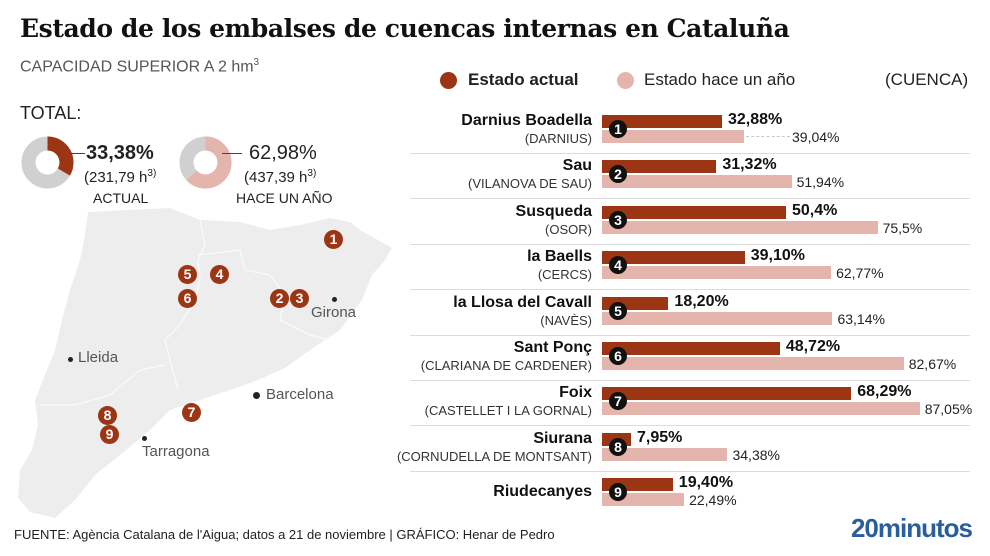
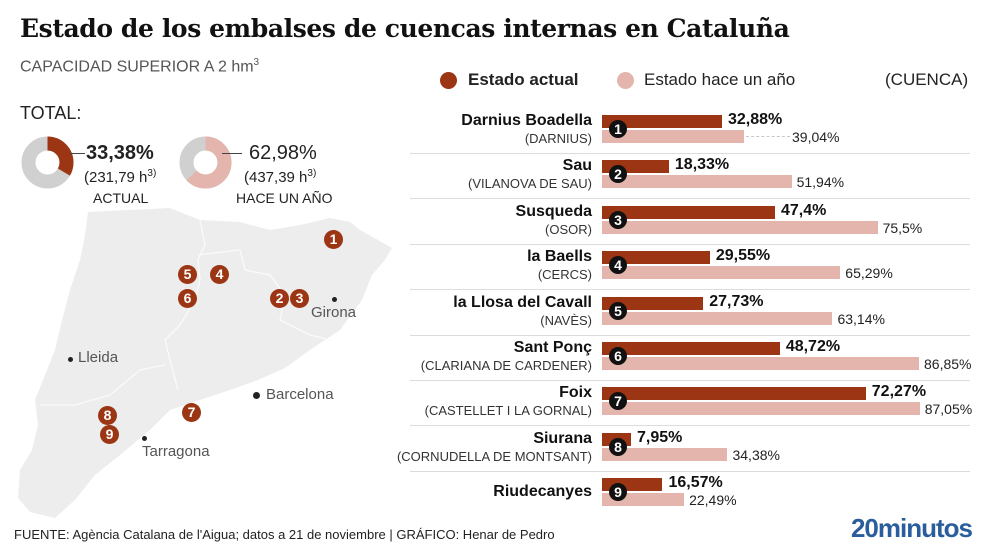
Estado actual/Sau: 31,32% -> 18,33%
Estado actual/Susqueda: 50,4% -> 47,4%
Estado actual/la Baells: 39,10% -> 29,55%
Estado hace un año/la Baells: 62,77% -> 65,29%
Estado actual/la Llosa del Cavall: 18,20% -> 27,73%
Estado hace un año/Sant Ponç: 82,67% -> 86,85%
Estado actual/Foix: 68,29% -> 72,27%
Estado actual/Riudecanyes: 19,40% -> 16,57%
